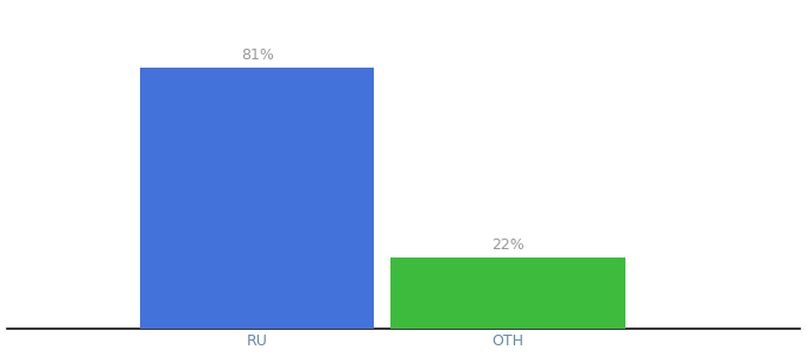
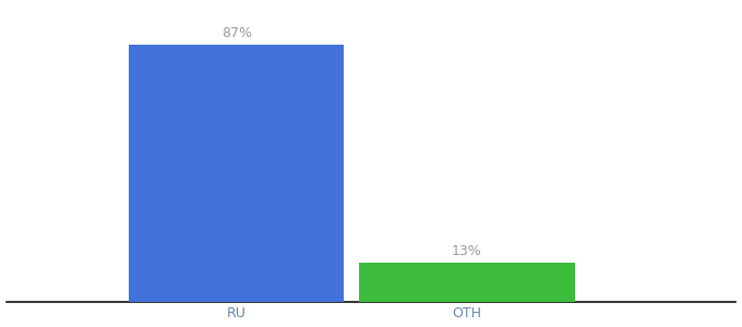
RU: 81% -> 87%
OTH: 22% -> 13%
